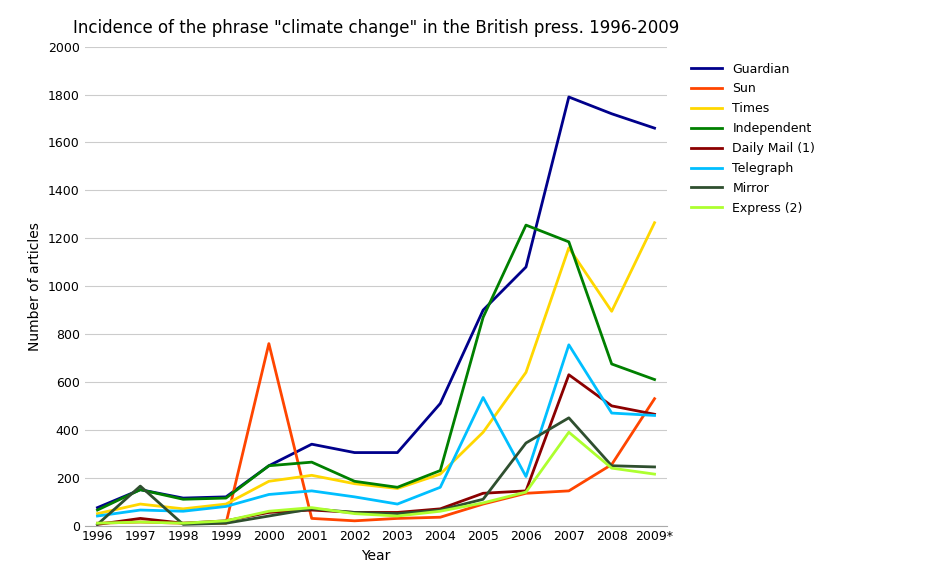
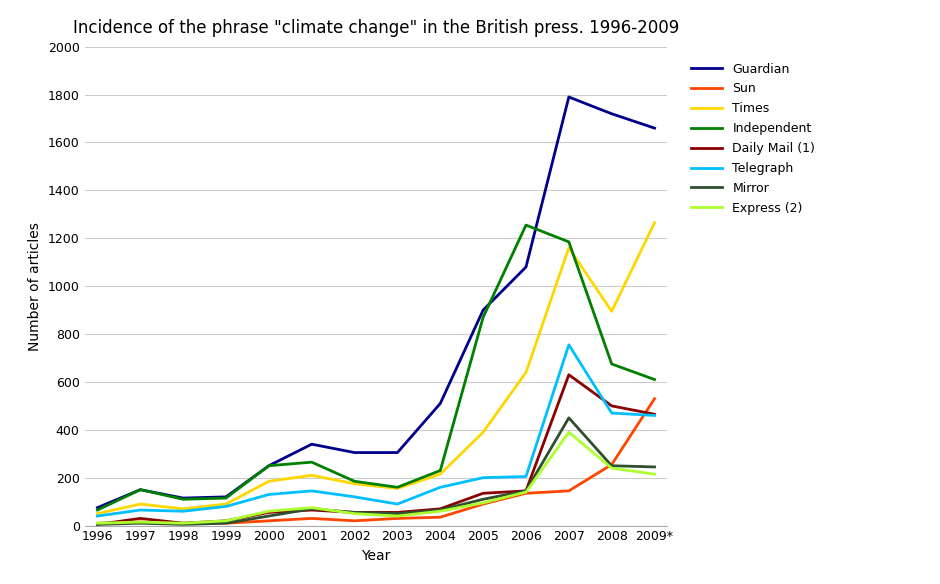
Mirror/1997: 165 -> 10
Sun/2000: 760 -> 20
Telegraph/2005: 535 -> 200
Mirror/2006: 345 -> 145
